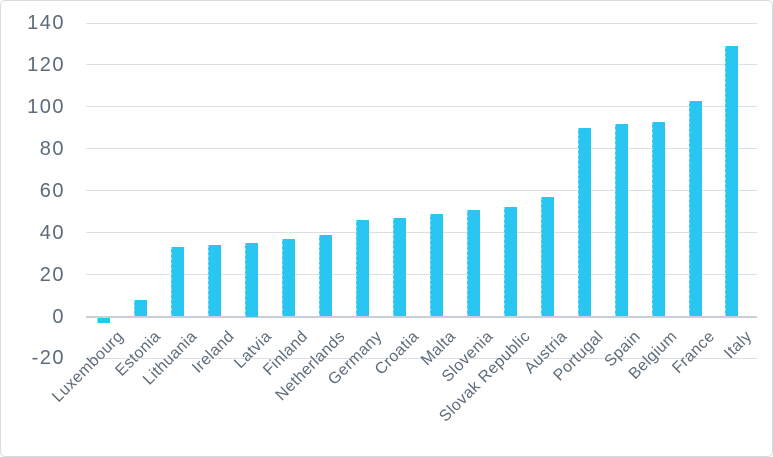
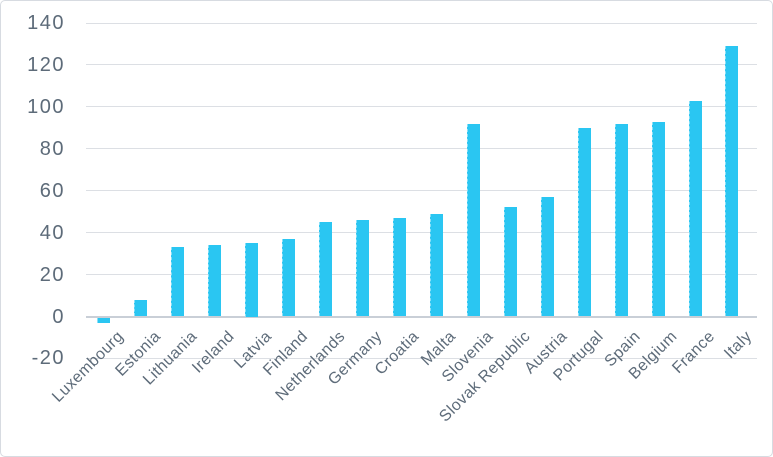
Netherlands: 39 -> 45
Slovenia: 51 -> 92
